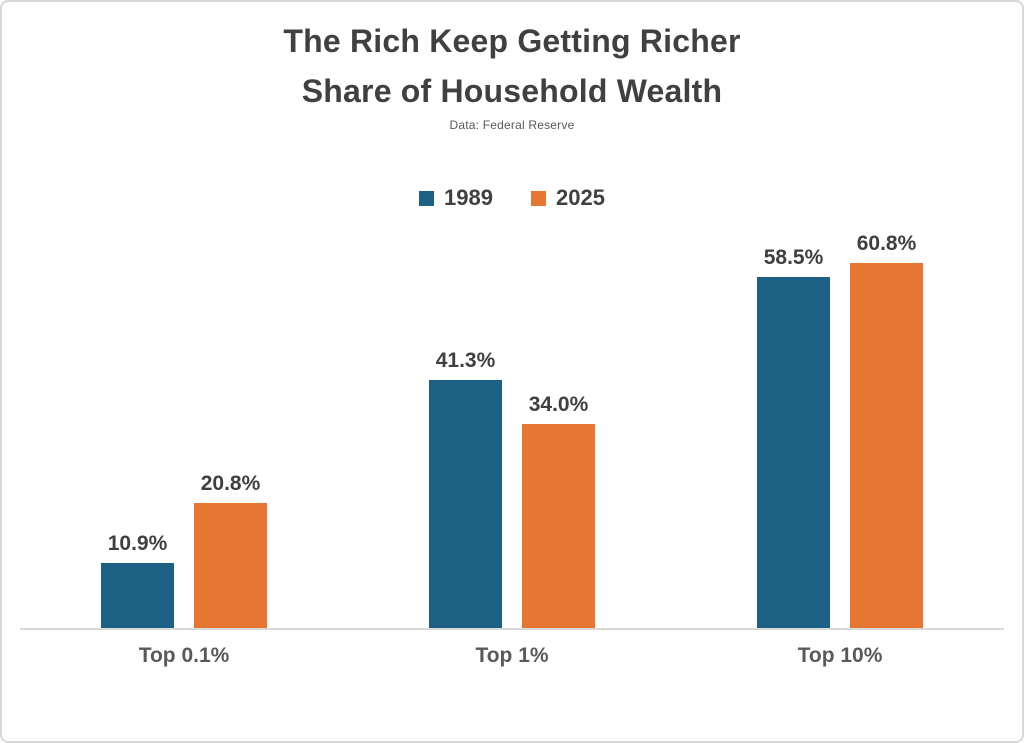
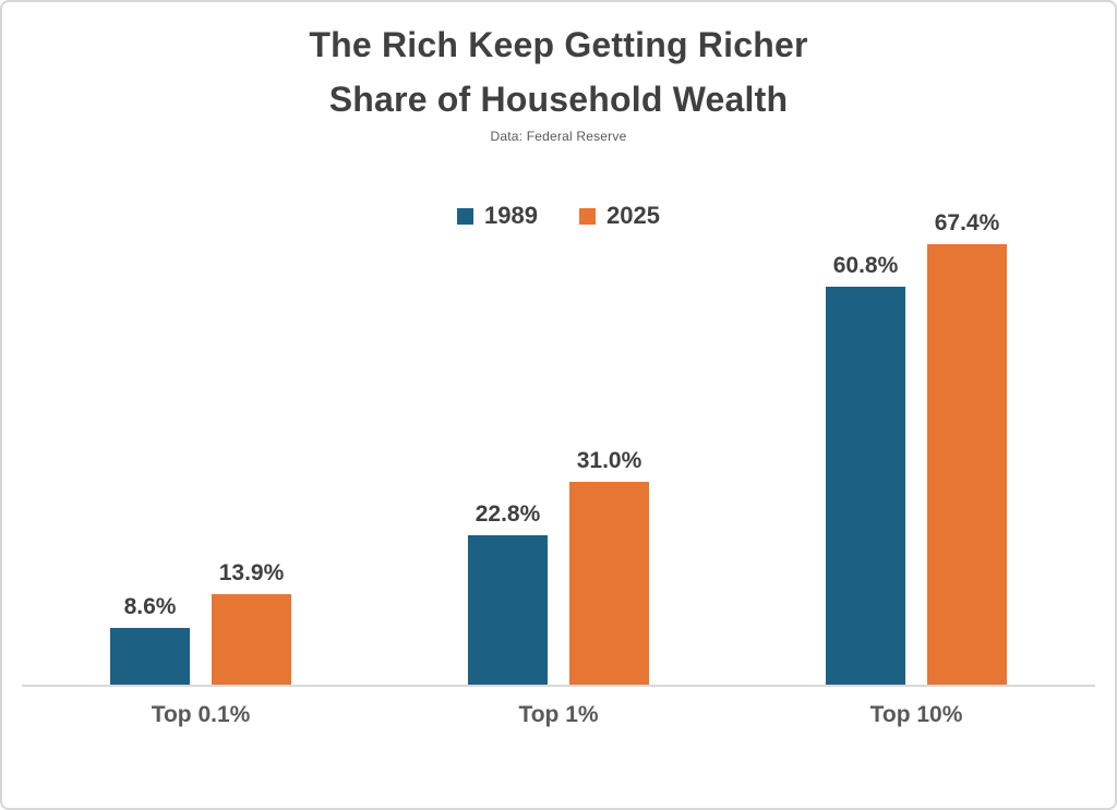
1989/Top 0.1%: 10.9% -> 8.6%
2025/Top 0.1%: 20.8% -> 13.9%
1989/Top 1%: 41.3% -> 22.8%
2025/Top 1%: 34.0% -> 31.0%
1989/Top 10%: 58.5% -> 60.8%
2025/Top 10%: 60.8% -> 67.4%
